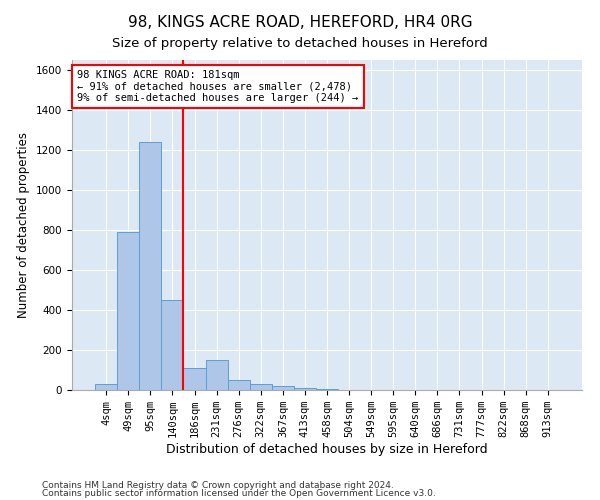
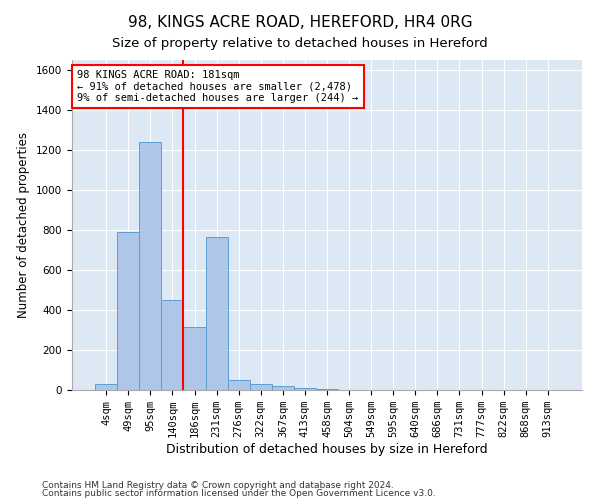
186sqm: 110 -> 315
231sqm: 150 -> 765
